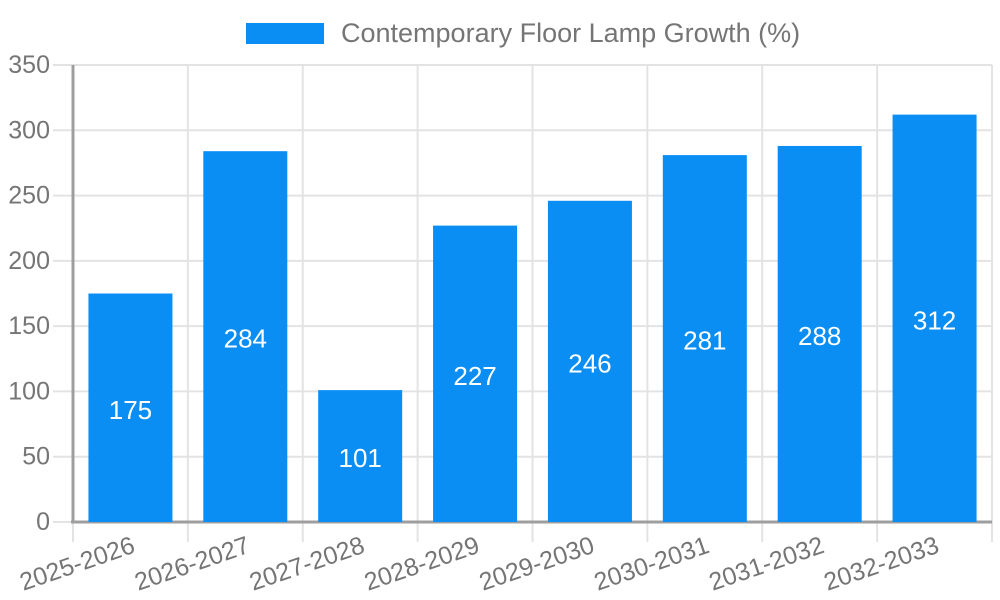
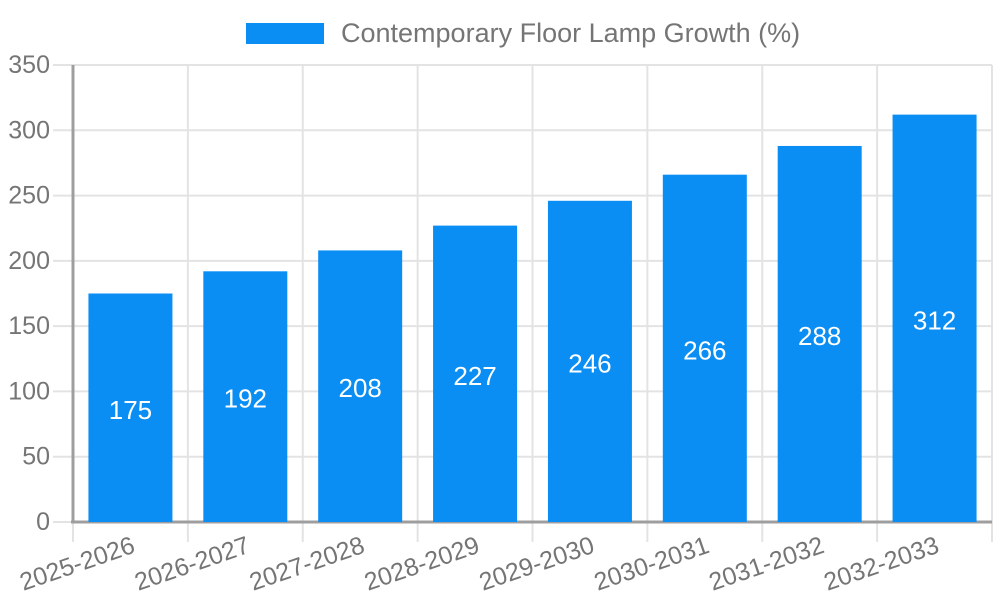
2026-2027: 284 -> 192
2027-2028: 101 -> 208
2030-2031: 281 -> 266
